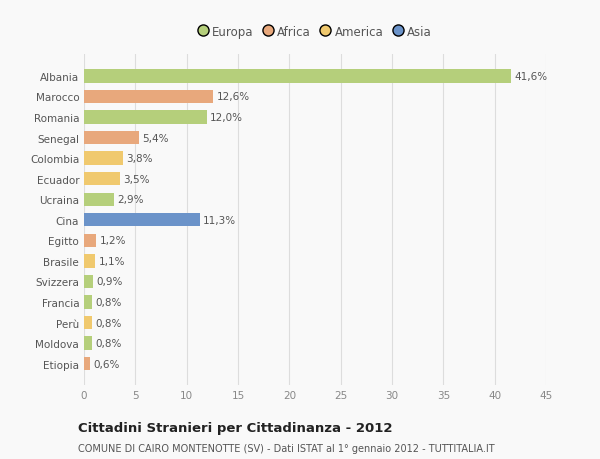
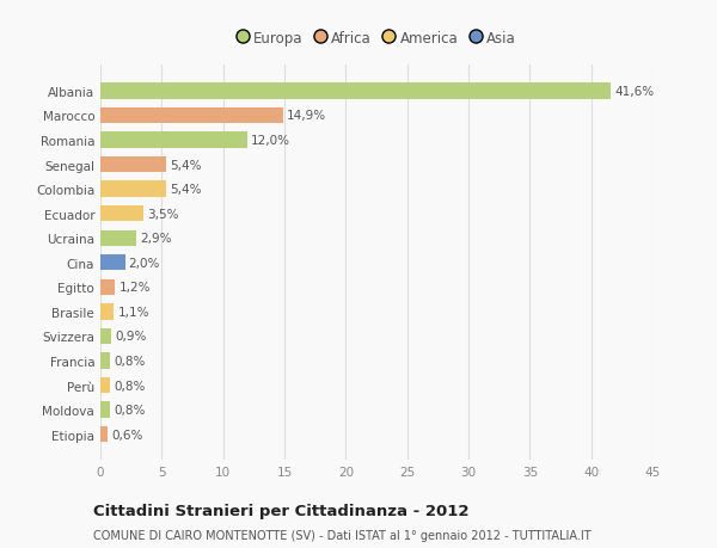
Marocco: 12,6% -> 14,9%
Colombia: 3,8% -> 5,4%
Cina: 11,3% -> 2,0%
